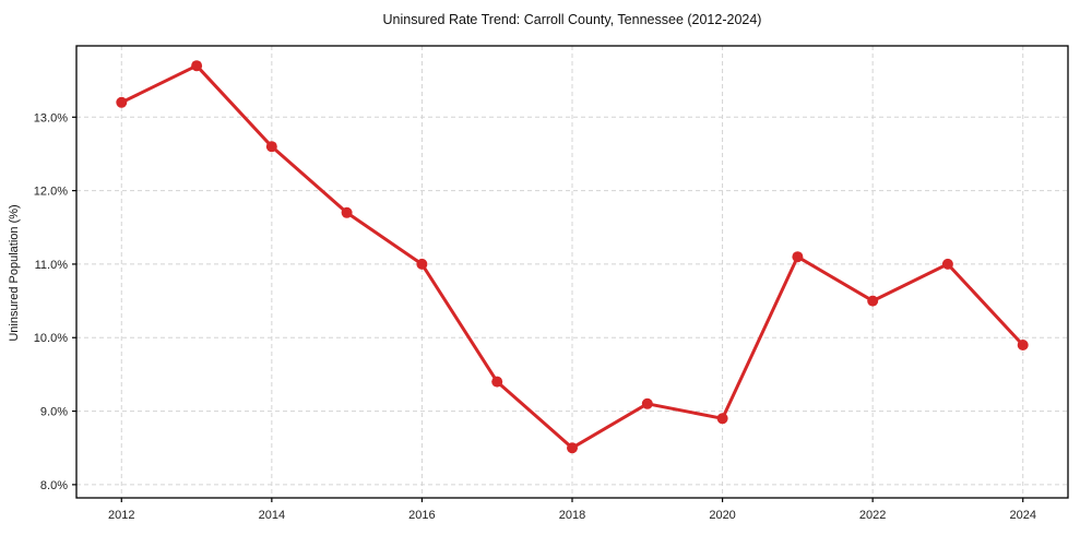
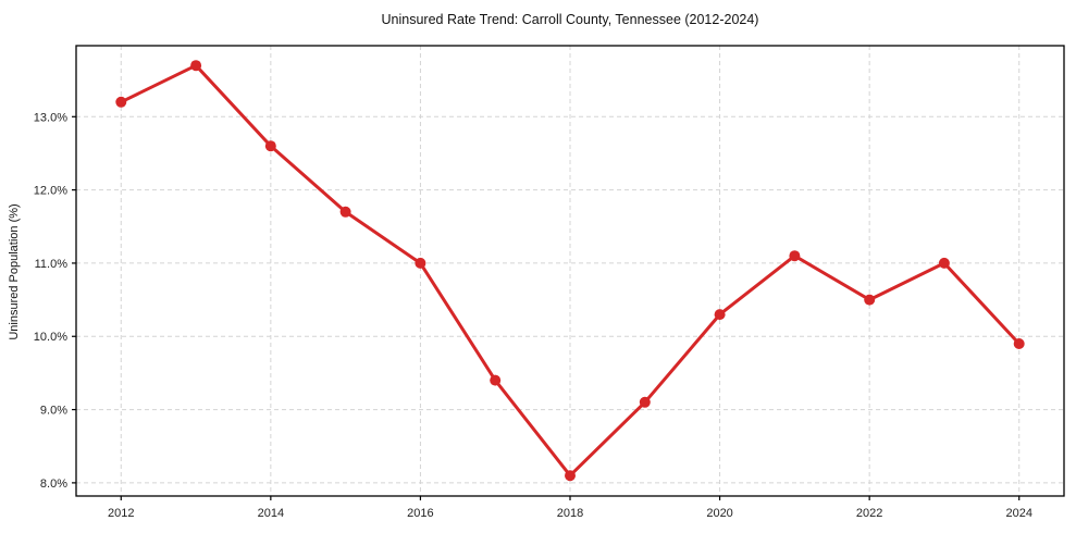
2018: 8.5% -> 8.1%
2020: 8.9% -> 10.3%
